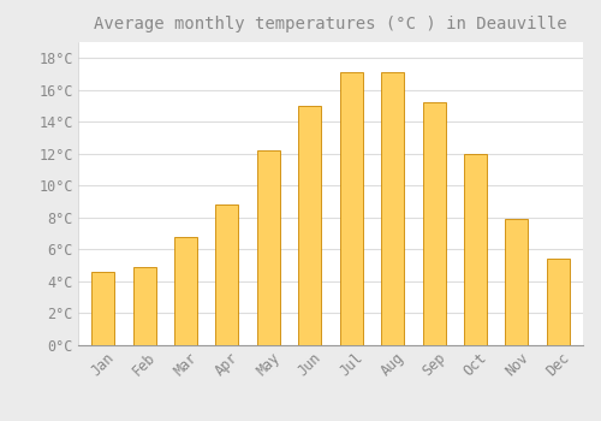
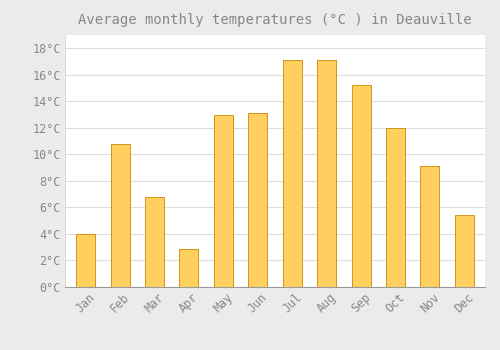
Jan: 4.6°C -> 4.0°C
Feb: 4.9°C -> 10.8°C
Apr: 8.8°C -> 2.9°C
May: 12.2°C -> 13.0°C
Jun: 15.0°C -> 13.1°C
Nov: 7.9°C -> 9.1°C
